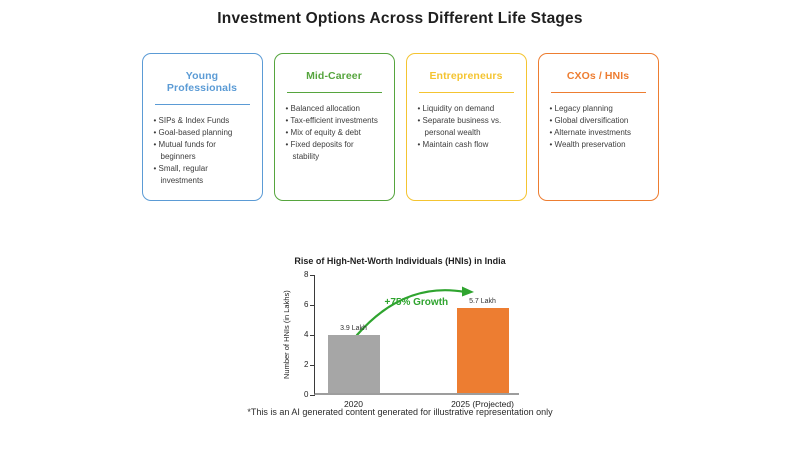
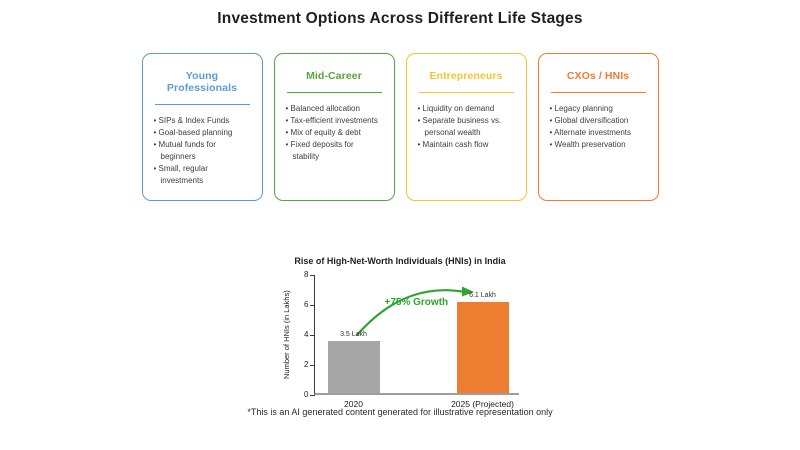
2020: 3.9 -> 3.5
2025 (Projected): 5.7 -> 6.1
